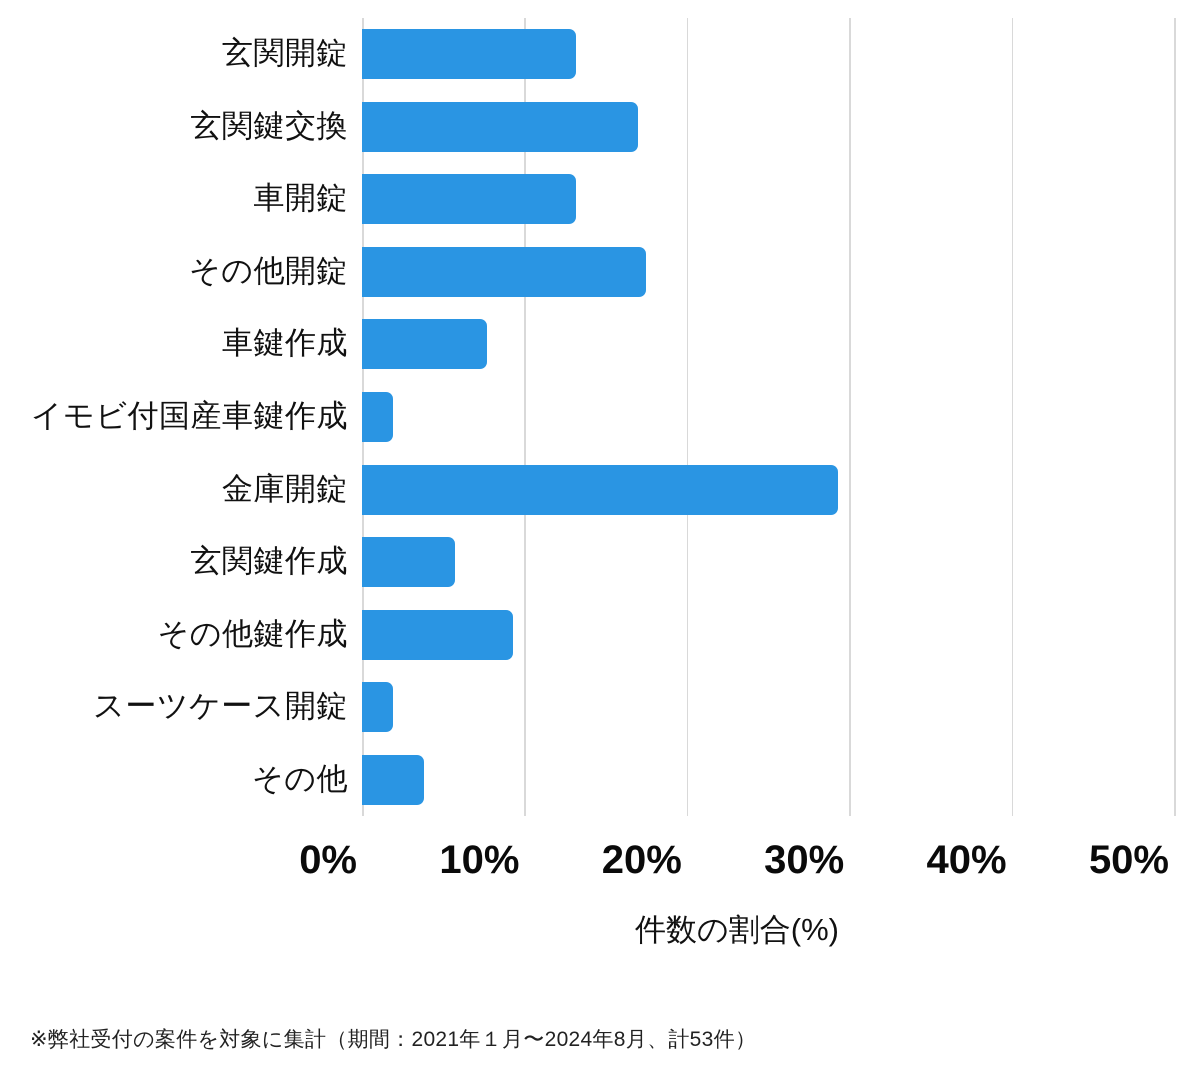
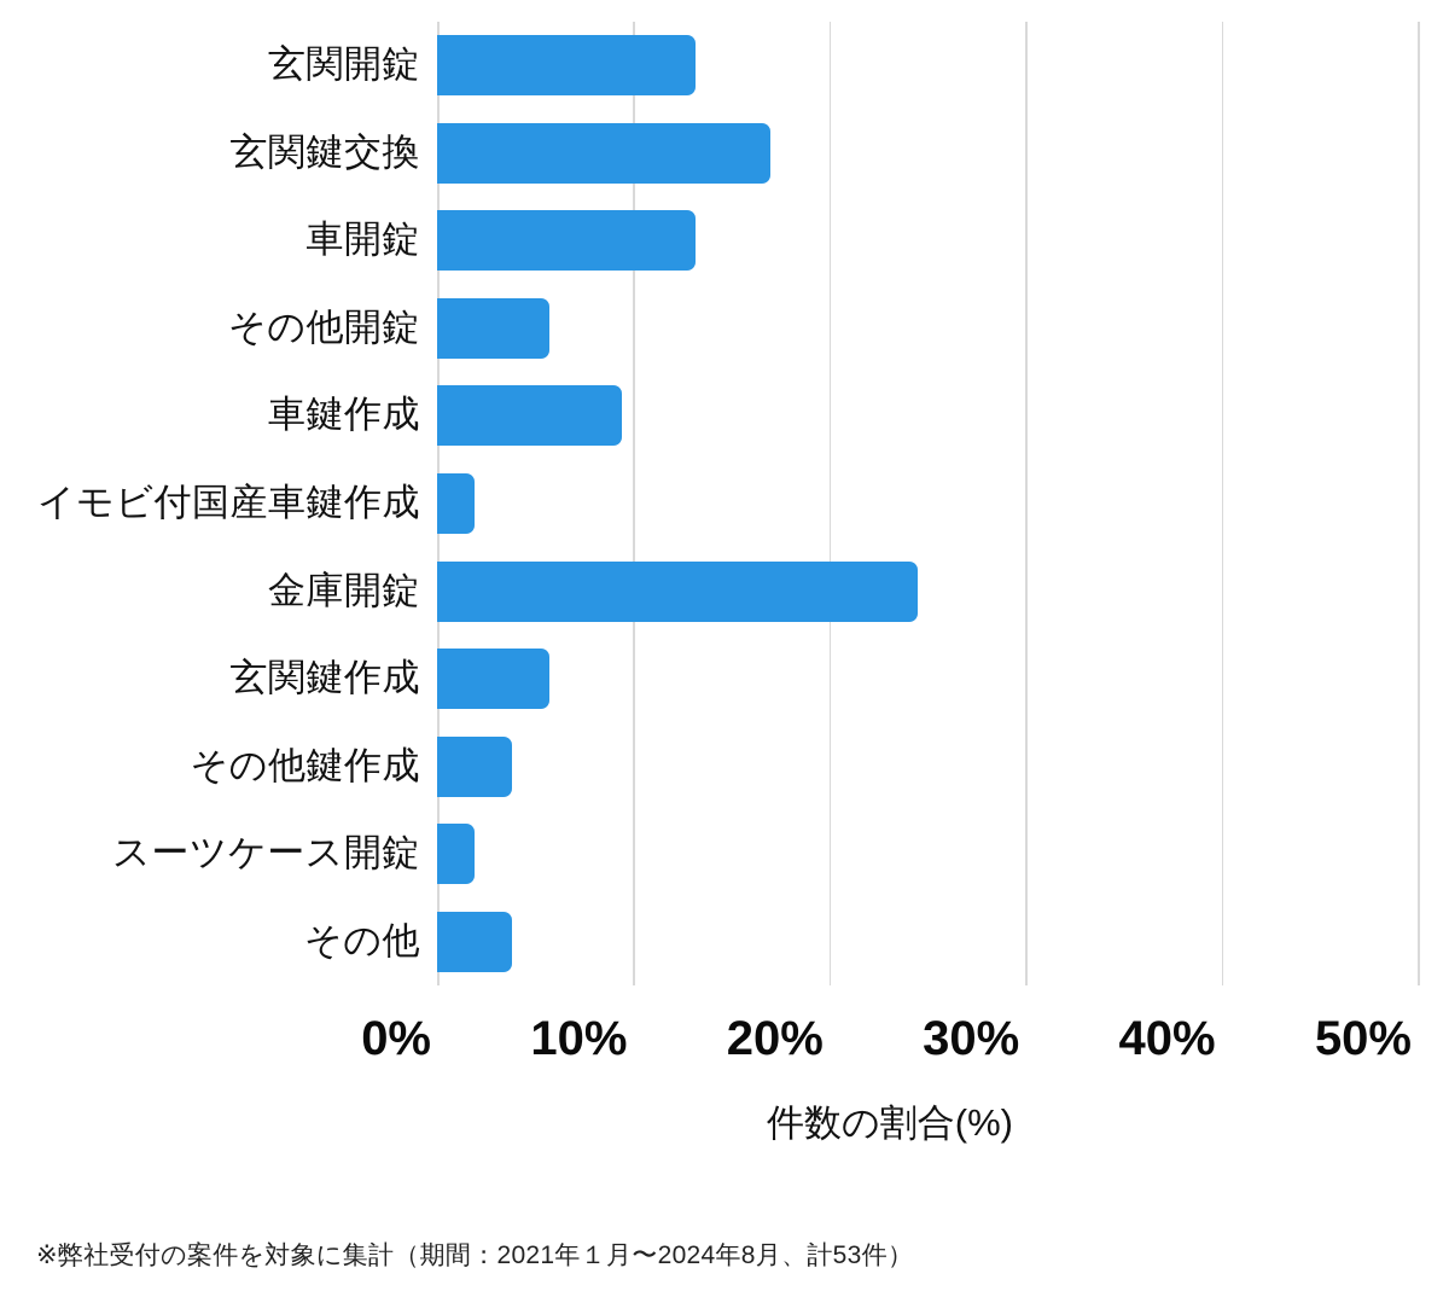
その他開錠: 17.5% -> 5.7%
車鍵作成: 7.7% -> 9.4%
金庫開錠: 29.3% -> 24.5%
その他鍵作成: 9.3% -> 3.8%
